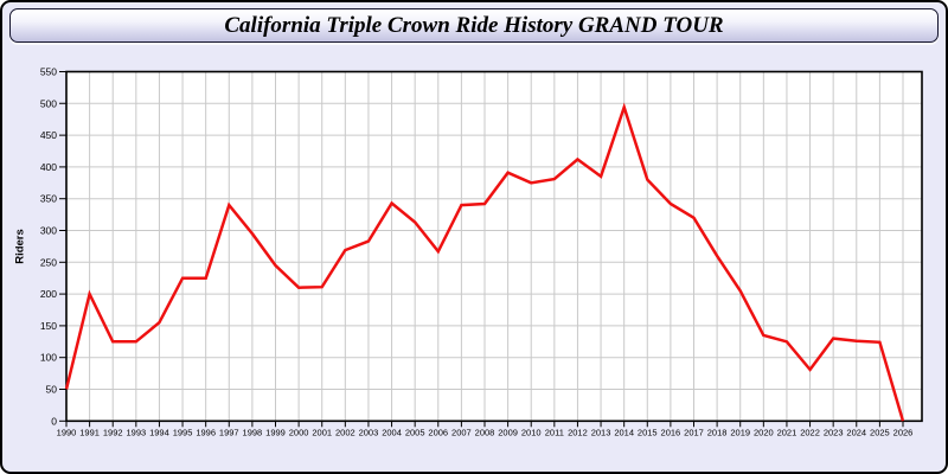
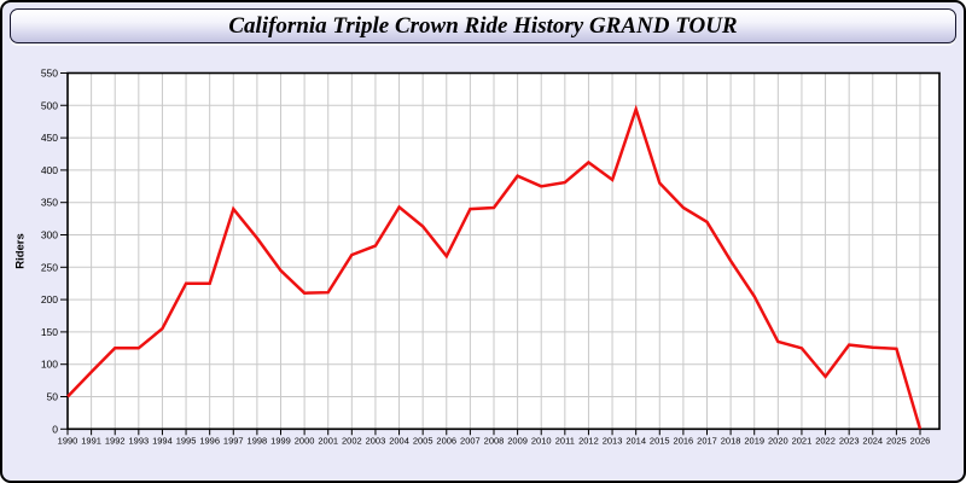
1991: 200 -> 90
